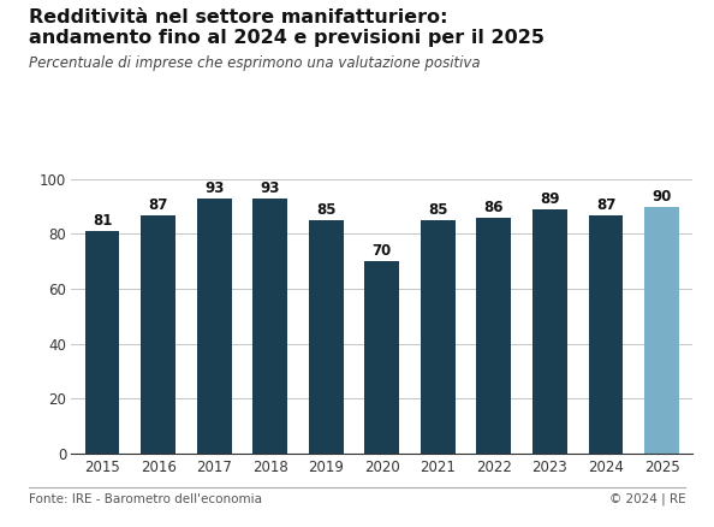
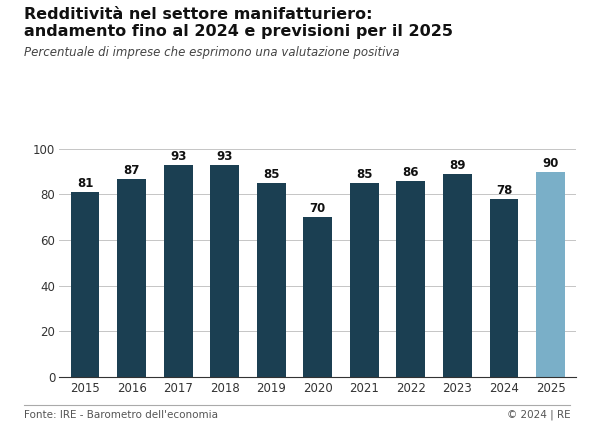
2024: 87 -> 78
